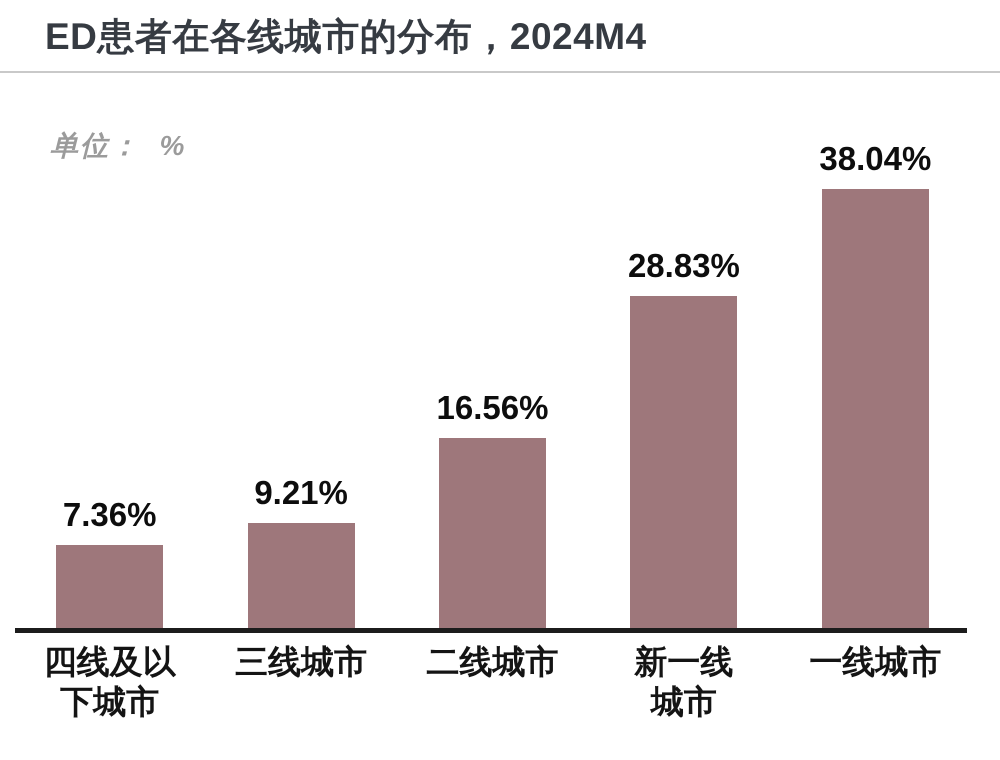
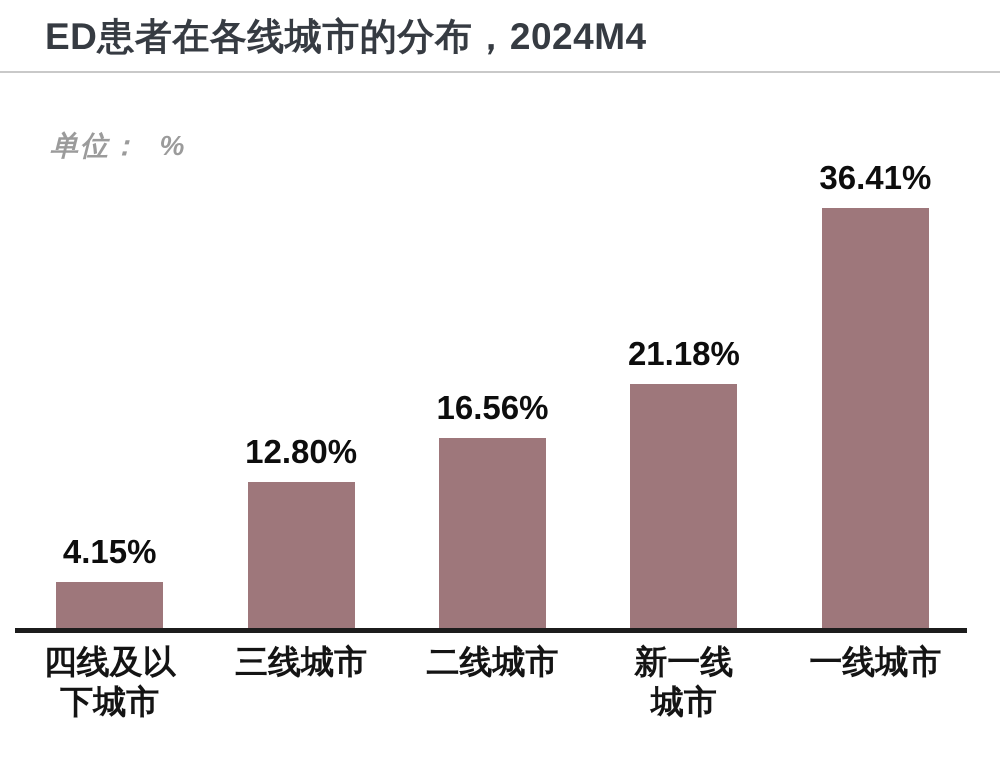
四线及以下城市: 7.36% -> 4.15%
三线城市: 9.21% -> 12.80%
新一线城市: 28.83% -> 21.18%
一线城市: 38.04% -> 36.41%
